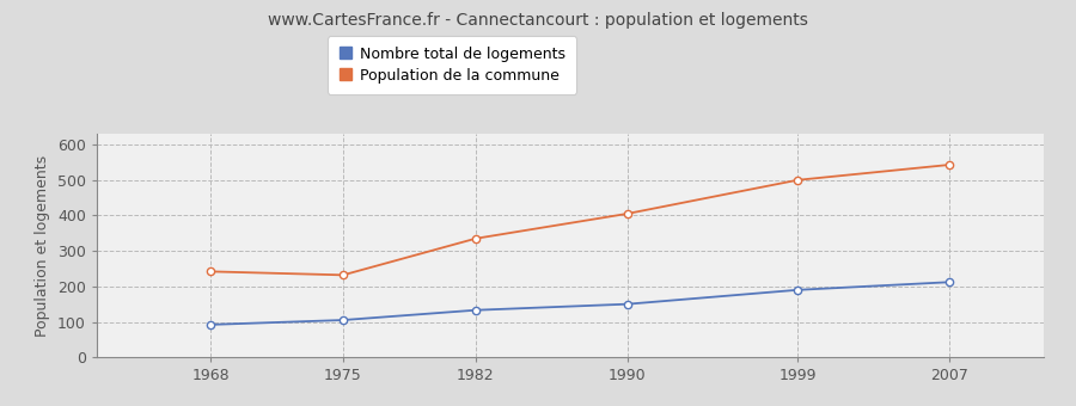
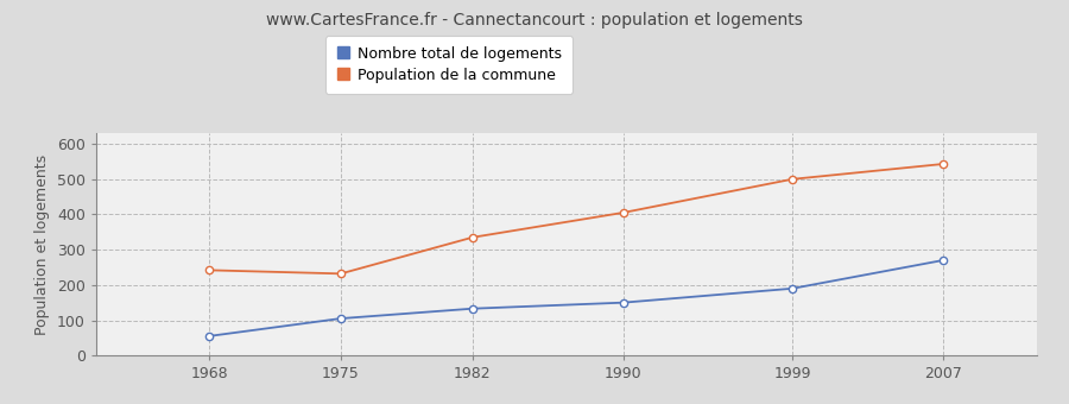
Nombre total de logements/1968: 92 -> 55
Nombre total de logements/2007: 212 -> 270
